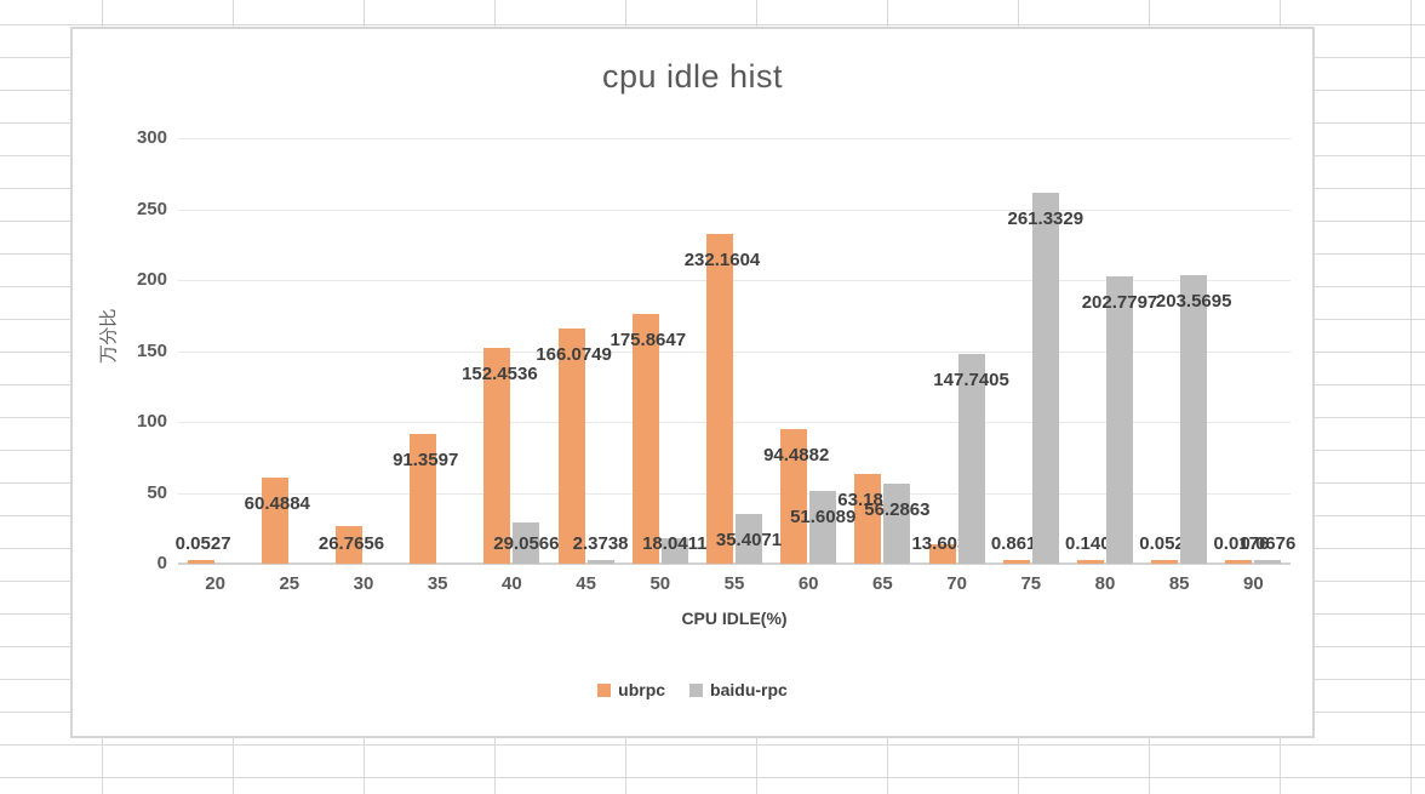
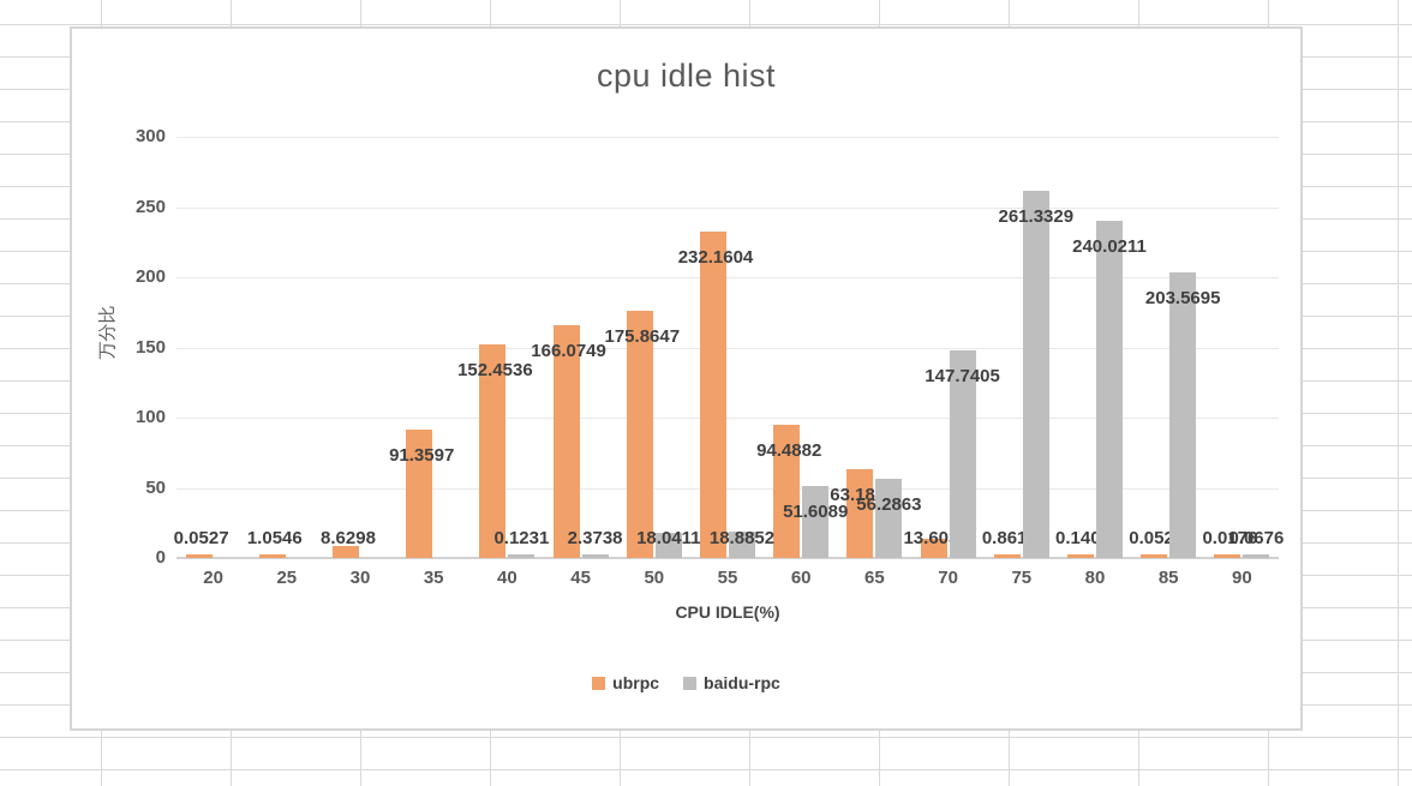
ubrpc/25: 60.4884 -> 1.0546
ubrpc/30: 26.7656 -> 8.6298
baidu-rpc/40: 29.0566 -> 0.1231
baidu-rpc/55: 35.4071 -> 18.8852
baidu-rpc/80: 202.7797 -> 240.0211
